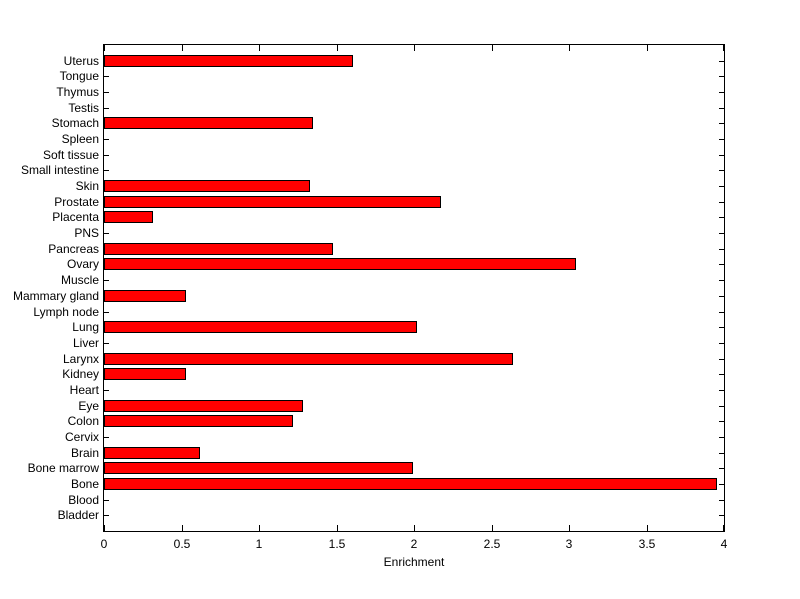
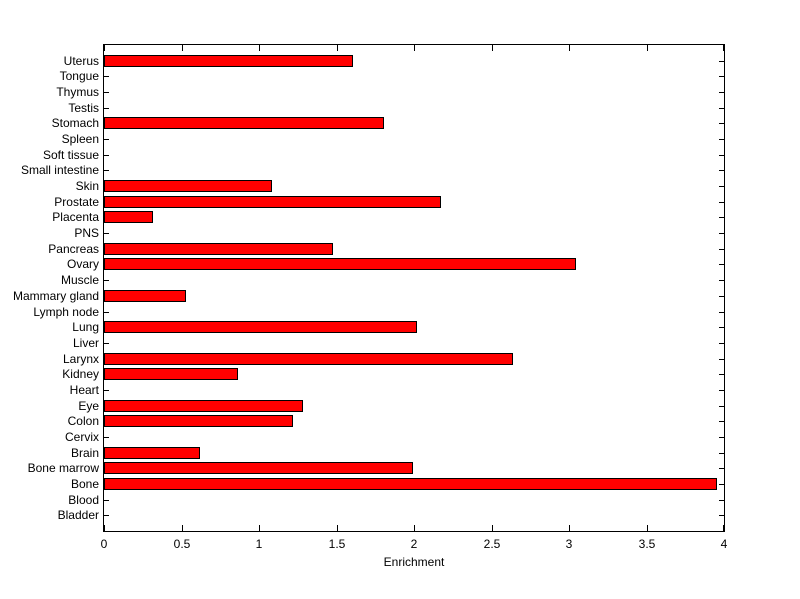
Stomach: 1.34 -> 1.80
Skin: 1.32 -> 1.08
Kidney: 0.52 -> 0.86
